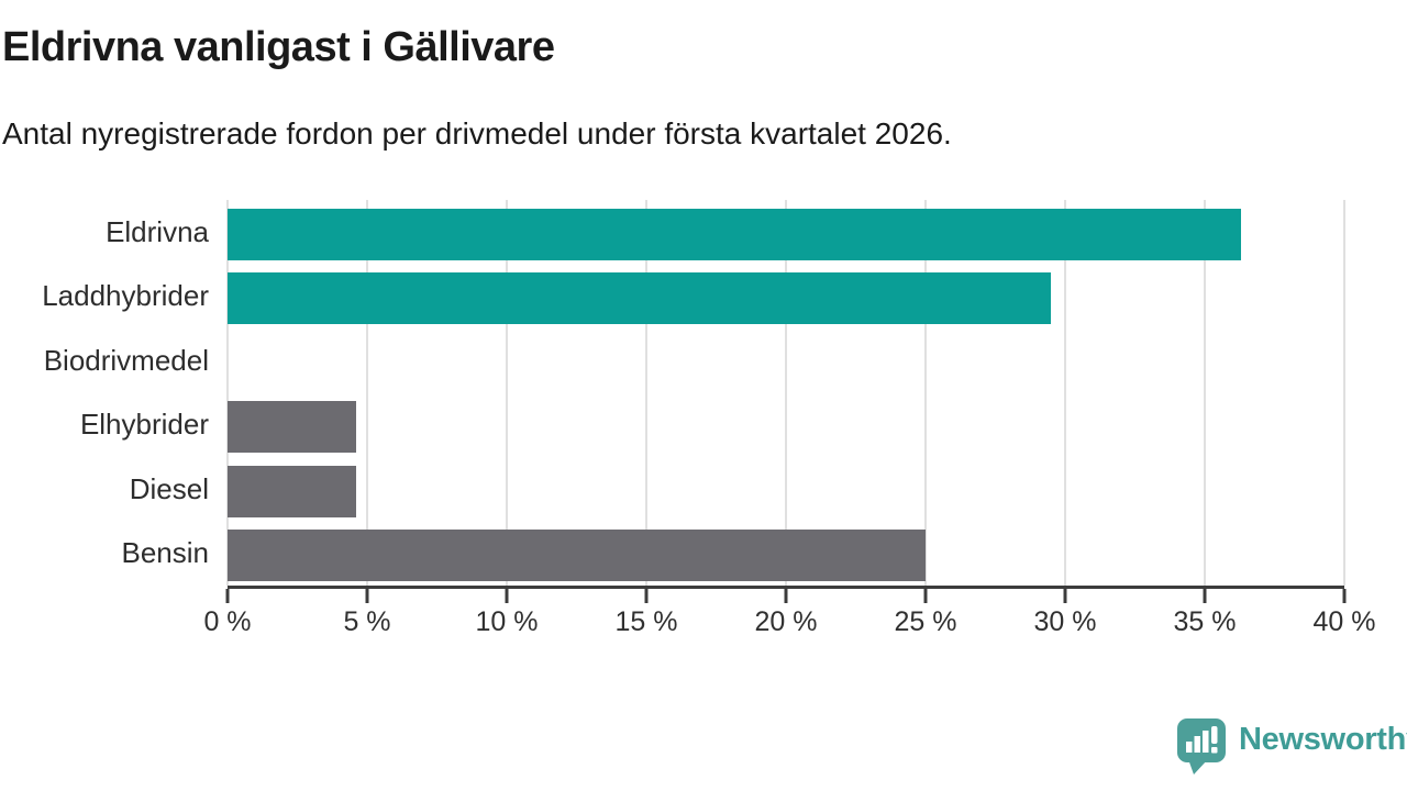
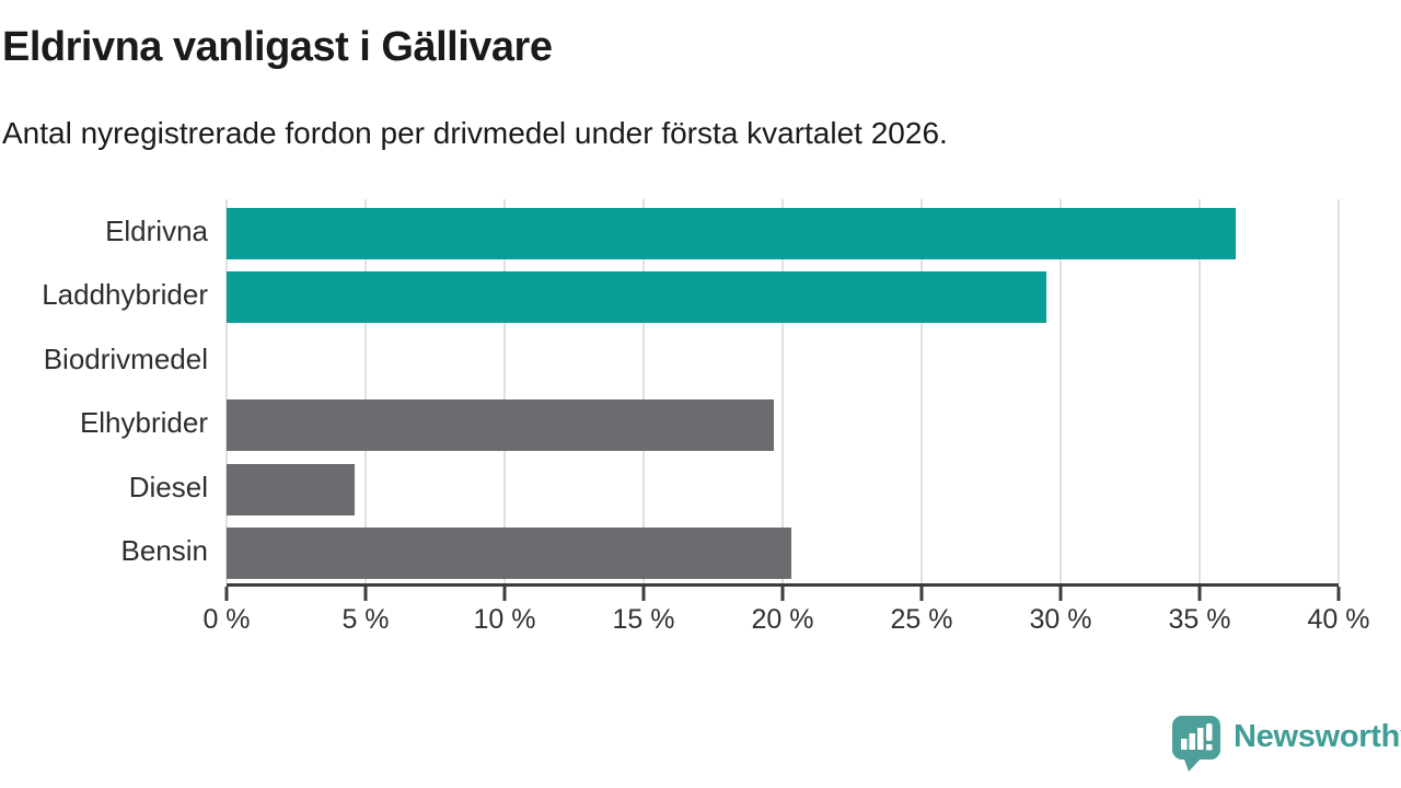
Elhybrider: 4.6% -> 19.7%
Bensin: 25.0% -> 20.3%
